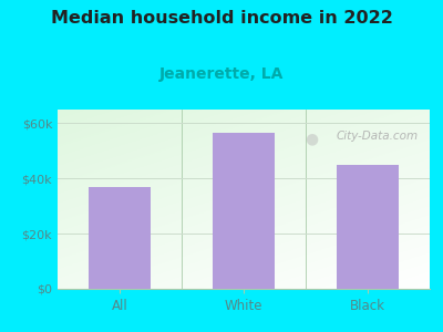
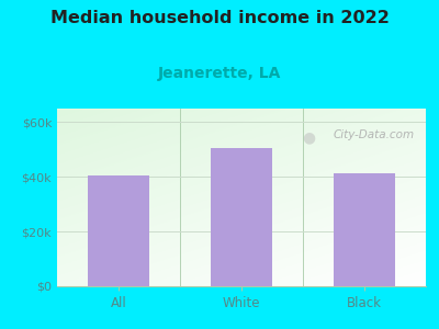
All: $37.0k -> $40.5k
White: $56.5k -> $50.5k
Black: $45.0k -> $41.5k
